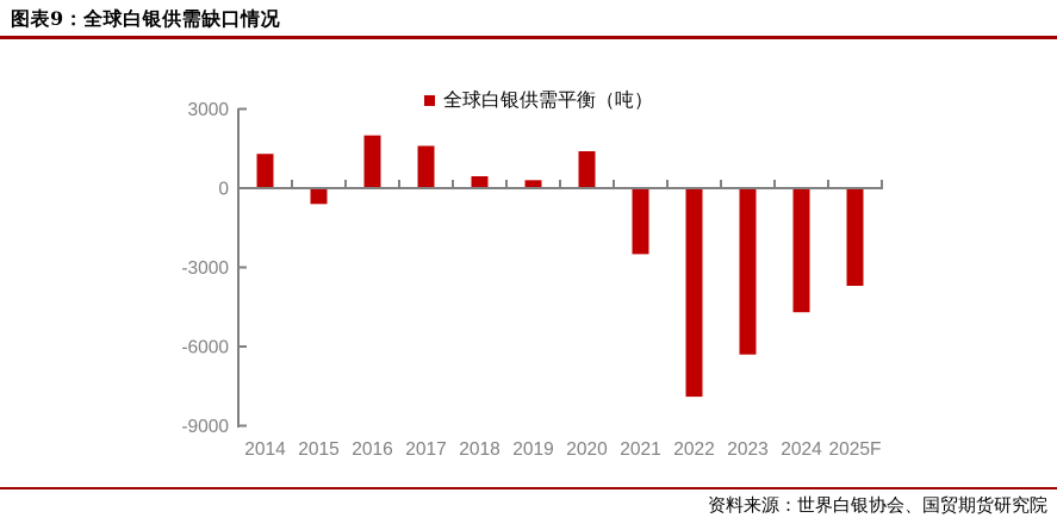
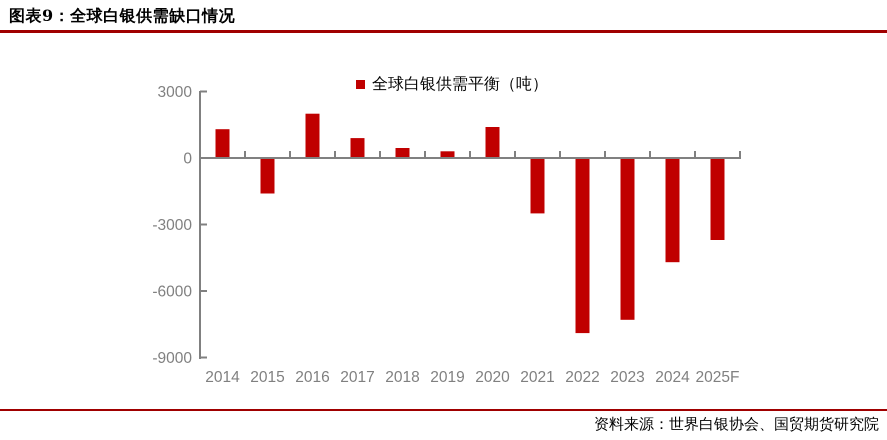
2015: -600 -> -1600
2017: 1600 -> 900
2023: -6300 -> -7300
